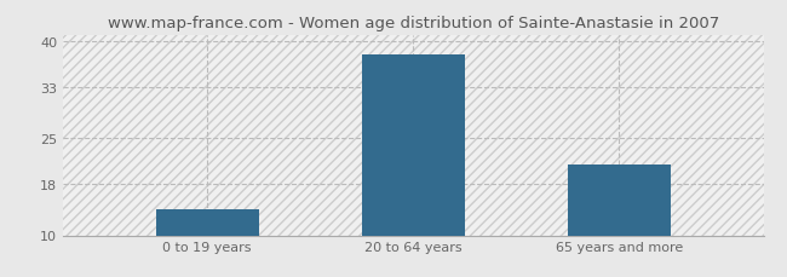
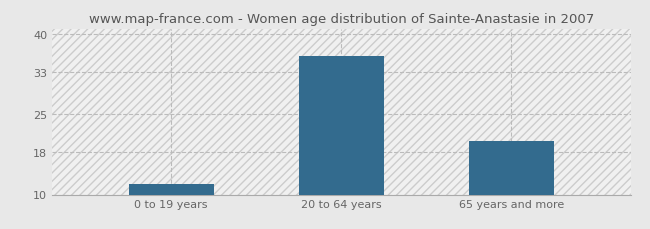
0 to 19 years: 14 -> 12
20 to 64 years: 38 -> 36
65 years and more: 21 -> 20
